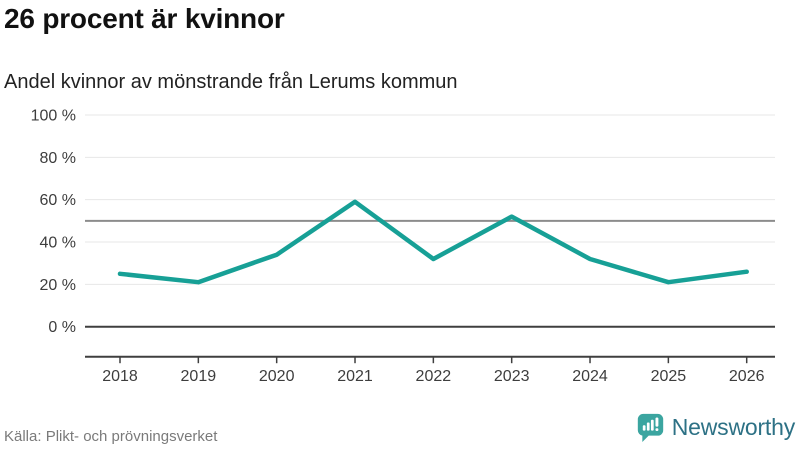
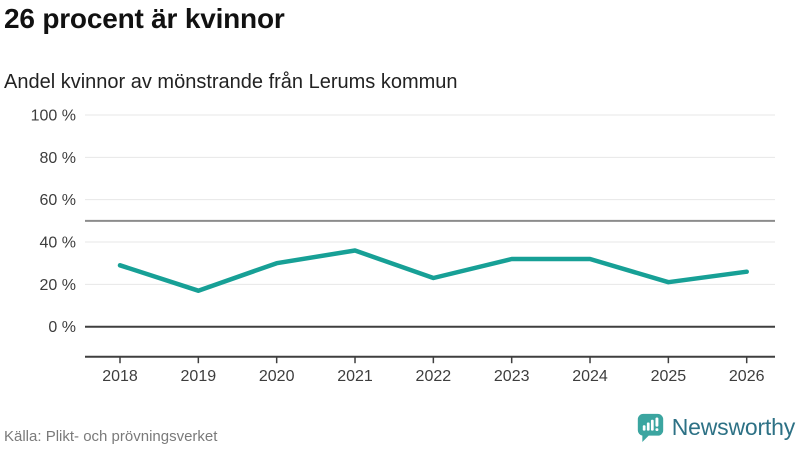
2018: 25% -> 29%
2019: 21% -> 17%
2020: 34% -> 30%
2021: 59% -> 36%
2022: 32% -> 23%
2023: 52% -> 32%
